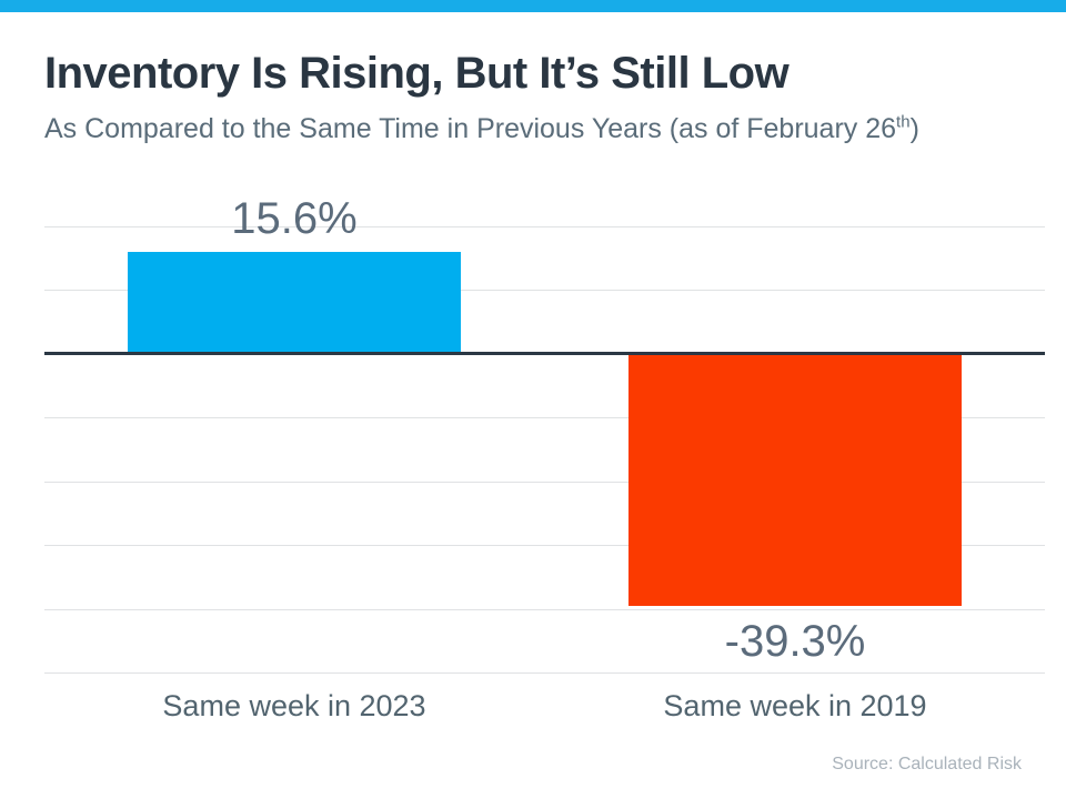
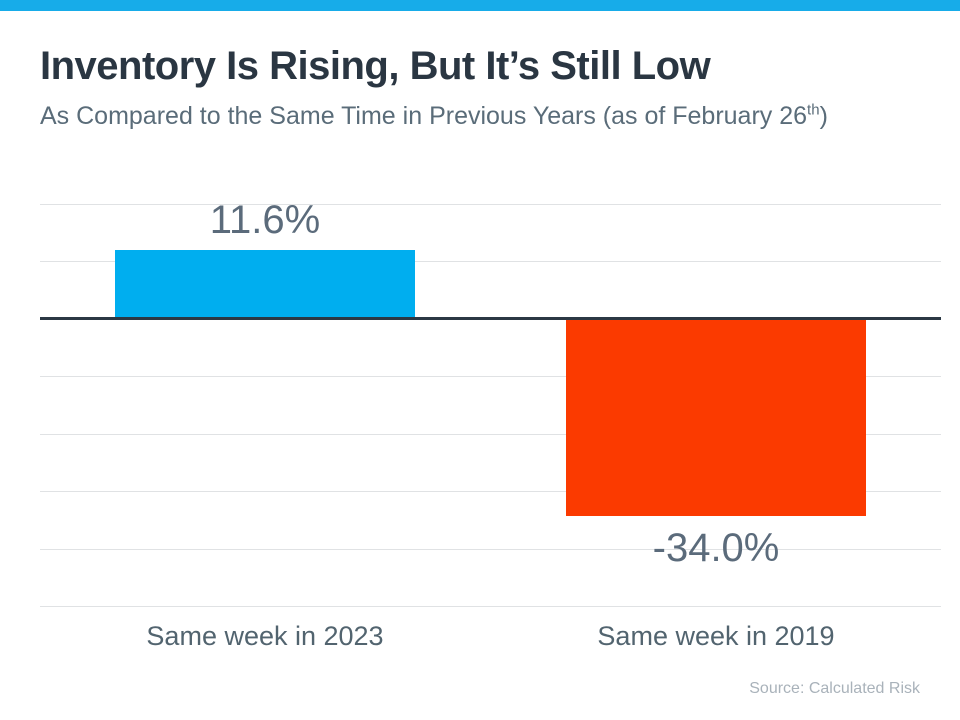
Same week in 2023: 15.6% -> 11.6%
Same week in 2019: -39.3% -> -34.0%
